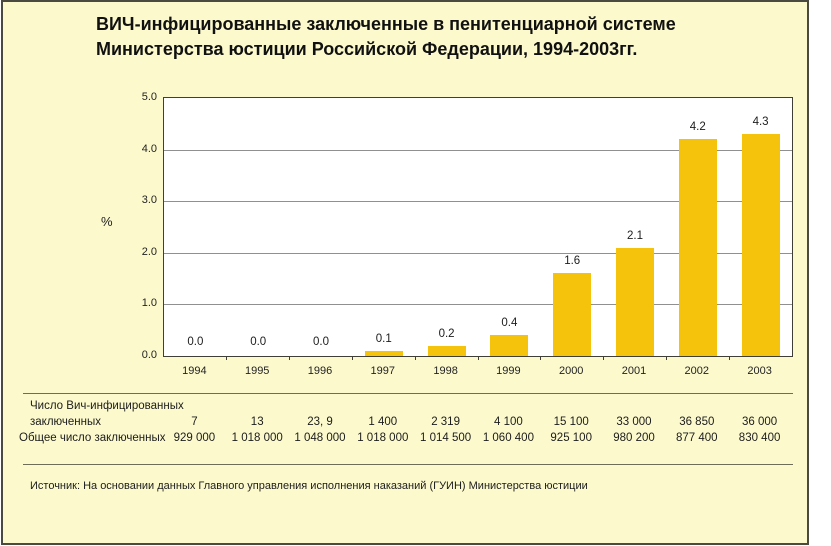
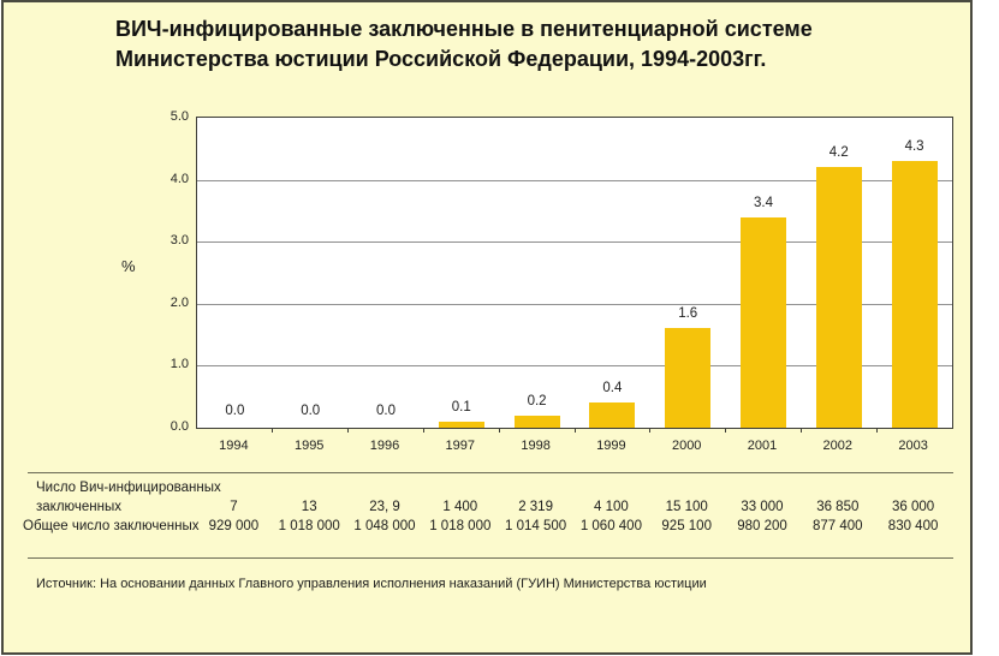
2001: 2.1 -> 3.4
